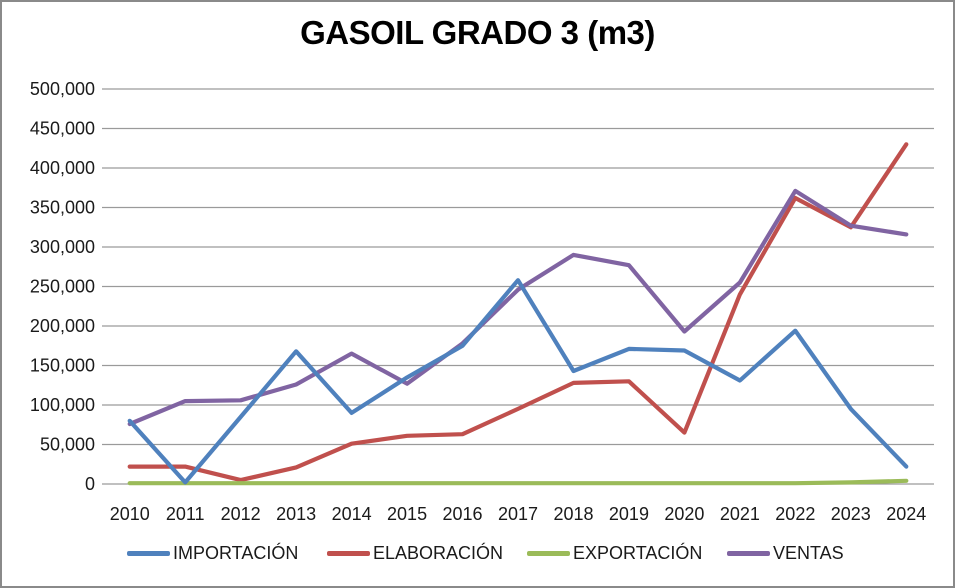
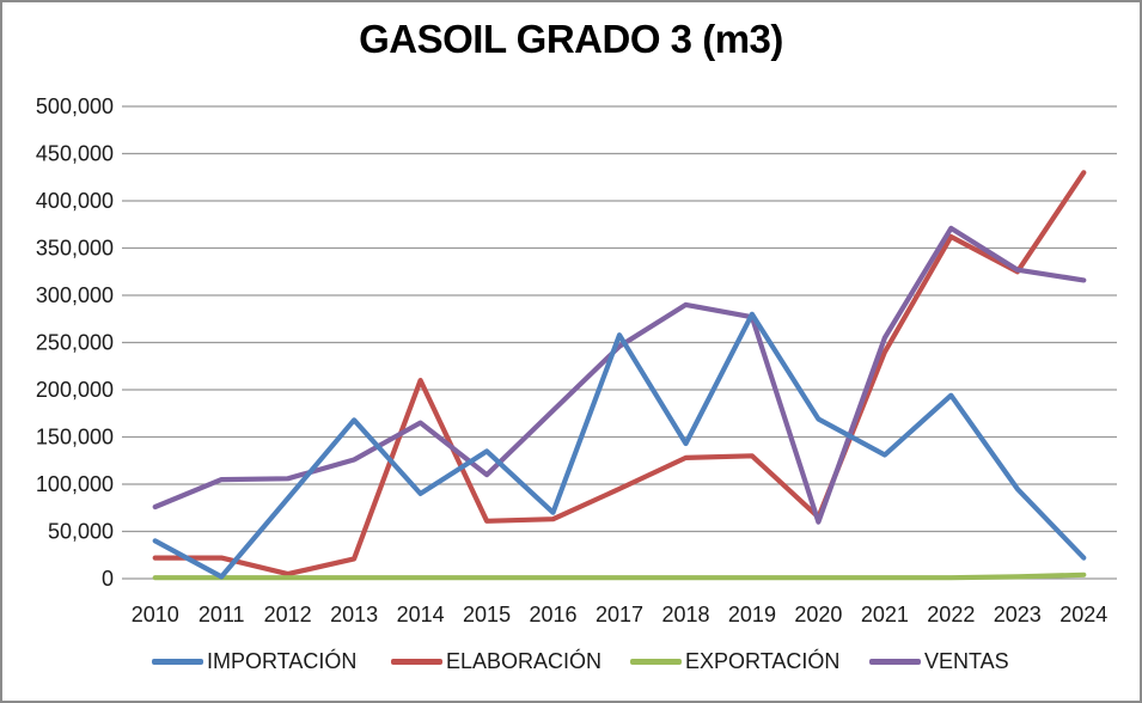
IMPORTACIÓN/2010: 80000 -> 40000
ELABORACIÓN/2014: 50000 -> 210000
VENTAS/2015: 130000 -> 110000
IMPORTACIÓN/2016: 180000 -> 70000
IMPORTACIÓN/2019: 170000 -> 280000
VENTAS/2020: 190000 -> 60000
